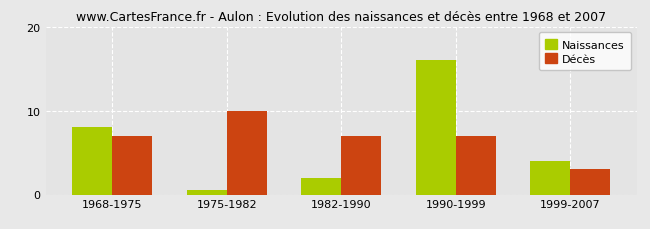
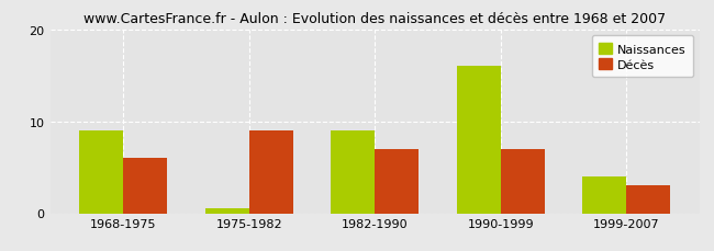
Naissances/1968-1975: 8.0 -> 9.0
Décès/1968-1975: 7 -> 6
Décès/1975-1982: 10 -> 9
Naissances/1982-1990: 2.0 -> 9.0
